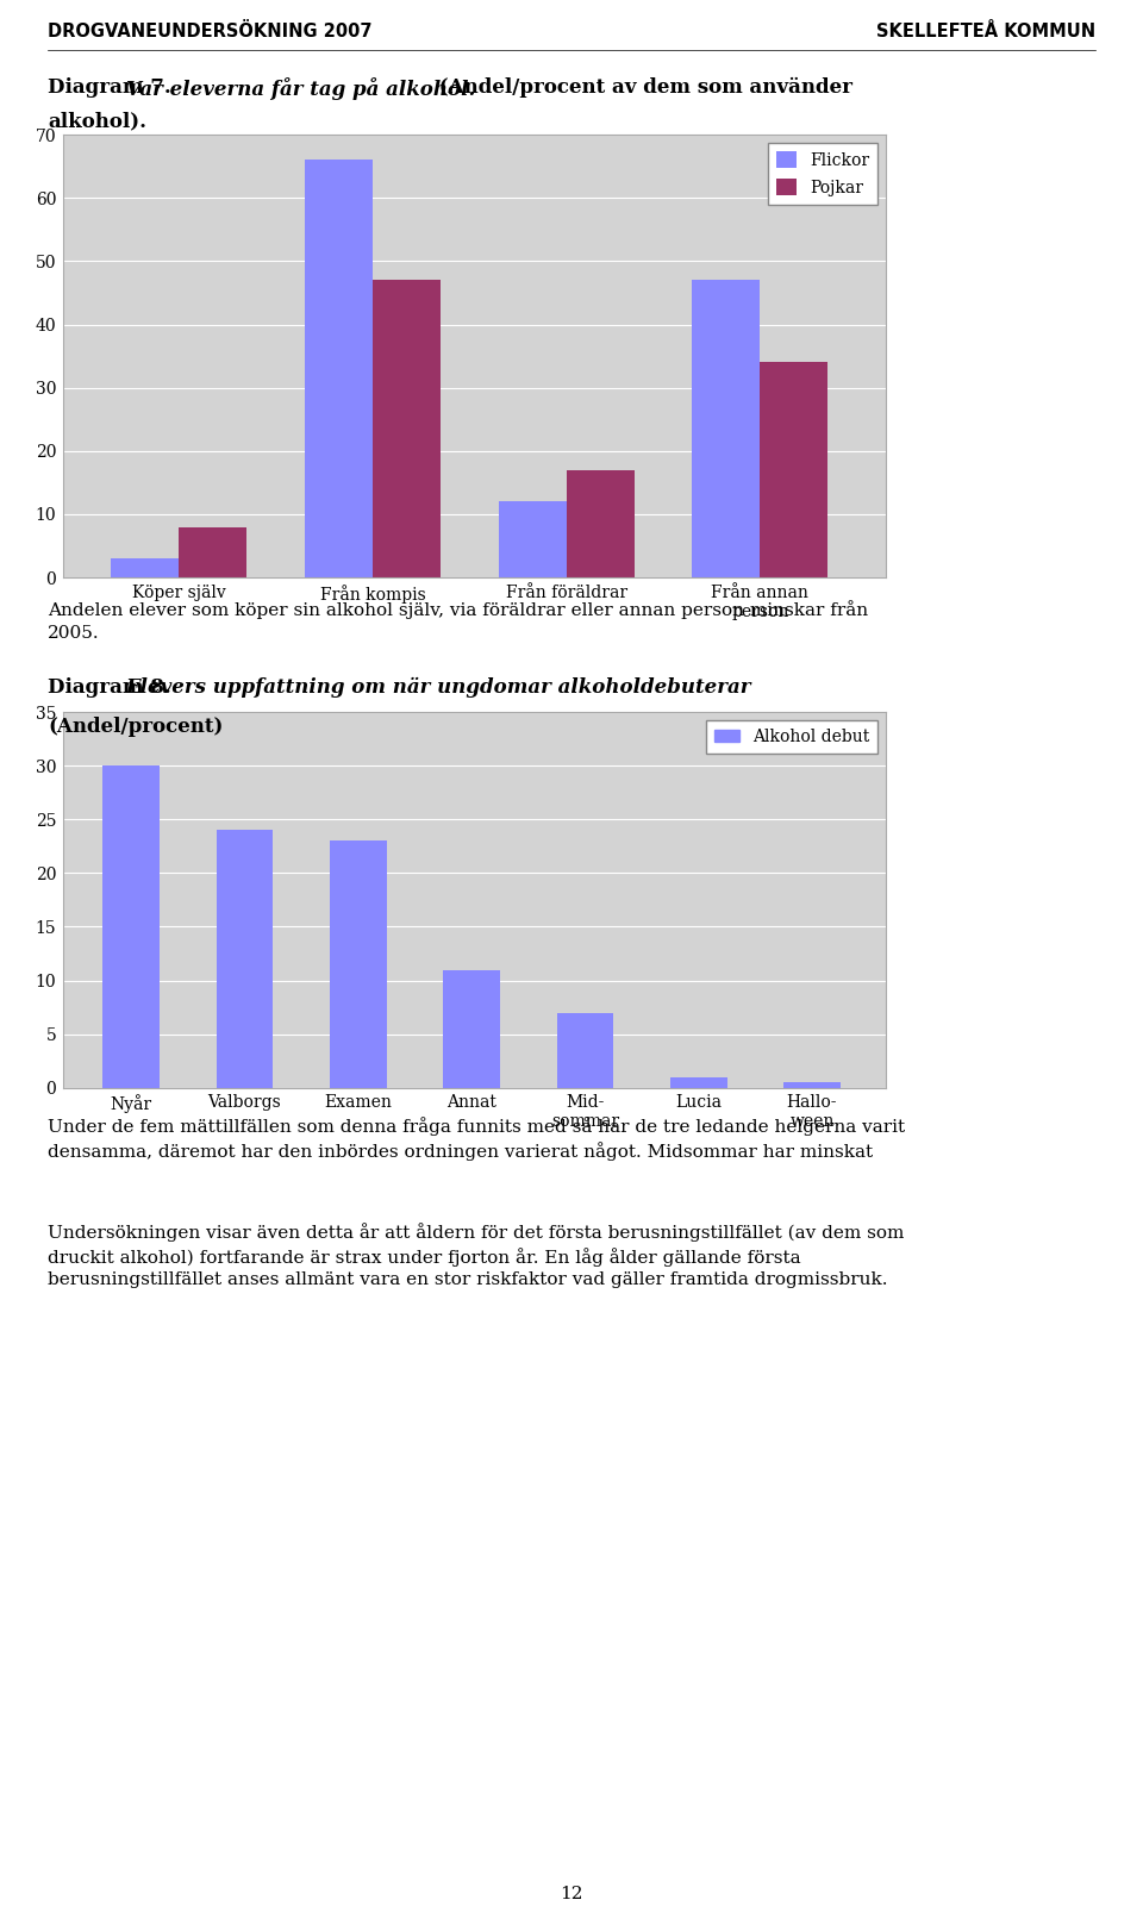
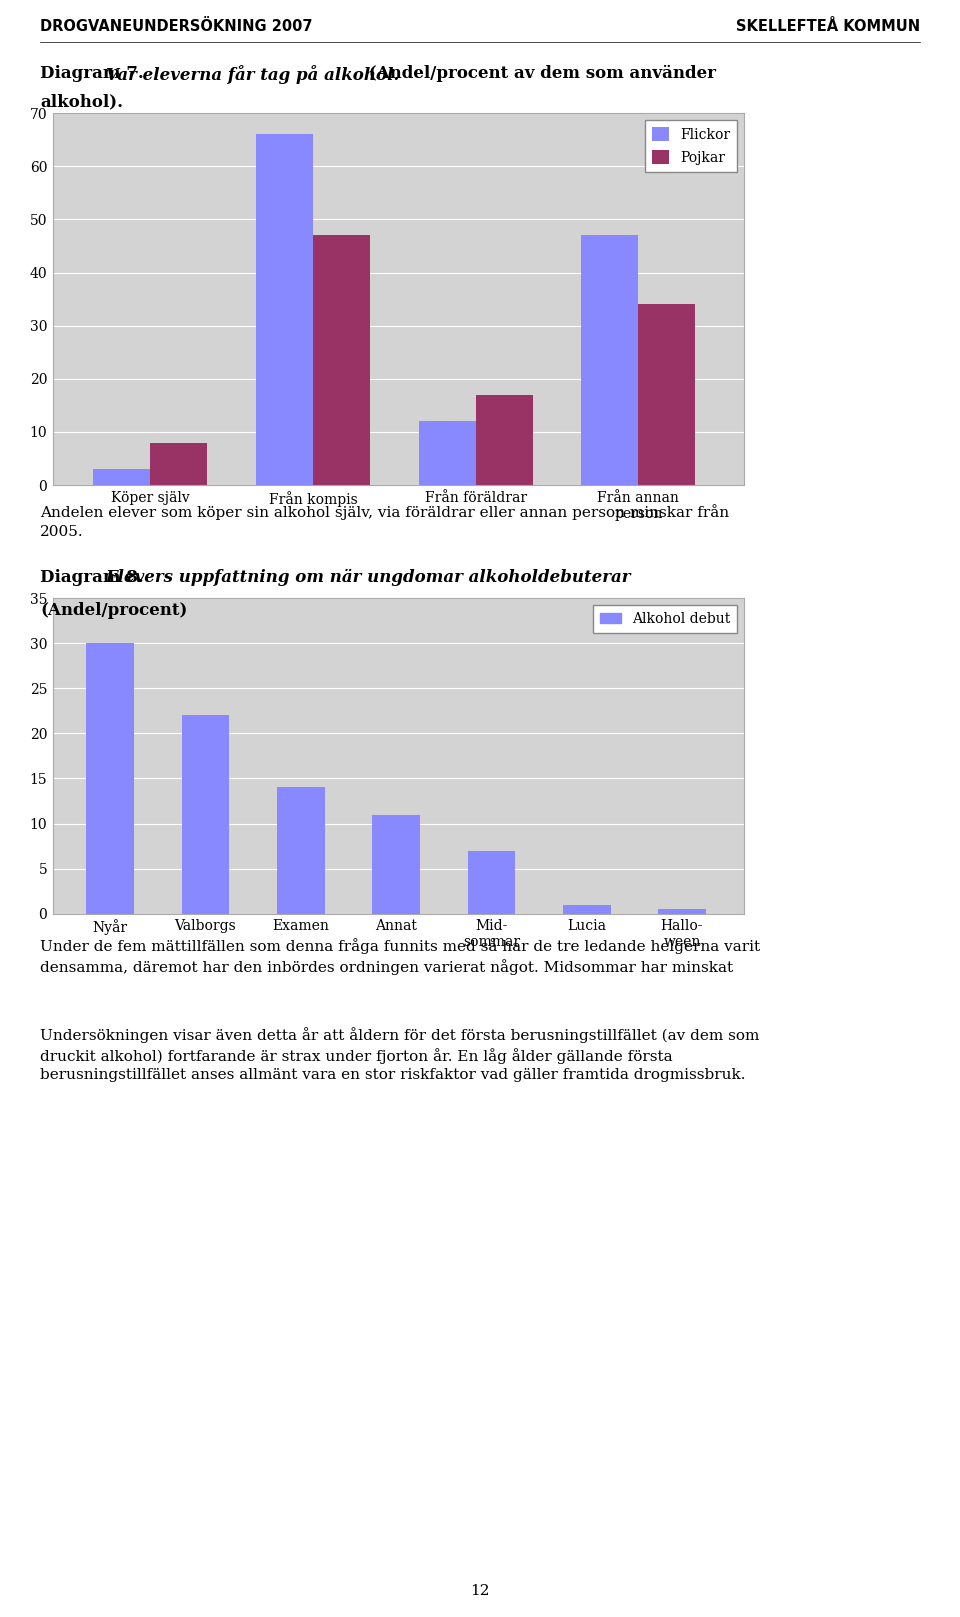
Valborgs: 24.0 -> 22.0
Examen: 23.0 -> 14.0
